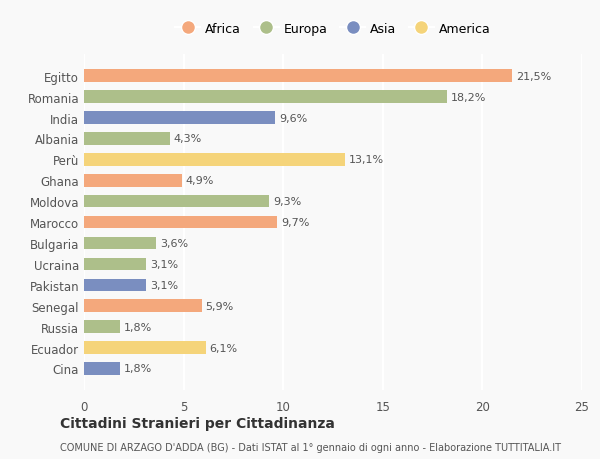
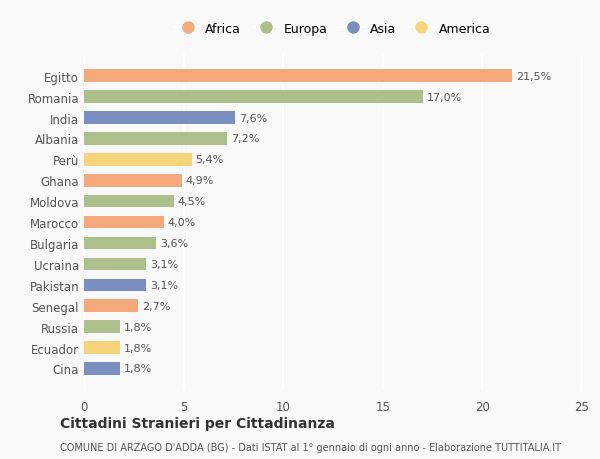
Romania: 18,2% -> 17,0%
India: 9,6% -> 7,6%
Albania: 4,3% -> 7,2%
Perù: 13,1% -> 5,4%
Moldova: 9,3% -> 4,5%
Marocco: 9,7% -> 4,0%
Senegal: 5,9% -> 2,7%
Ecuador: 6,1% -> 1,8%
